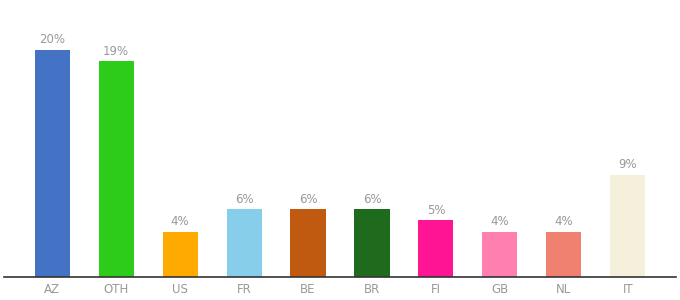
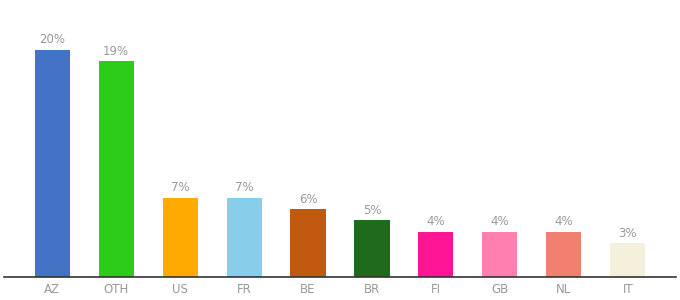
US: 4% -> 7%
FR: 6% -> 7%
BR: 6% -> 5%
FI: 5% -> 4%
IT: 9% -> 3%
